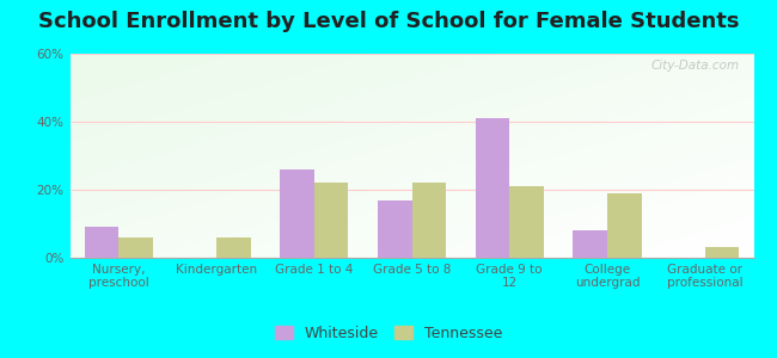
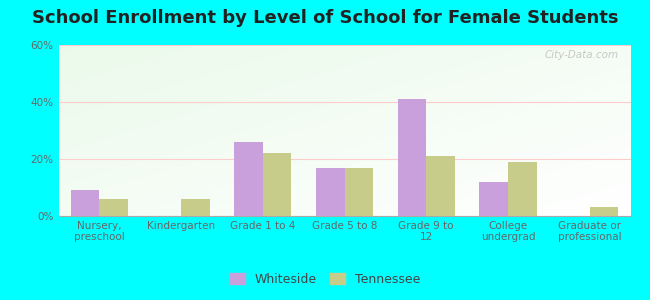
Tennessee/Grade 5 to 8: 22% -> 17%
Whiteside/College undergrad: 8% -> 12%
